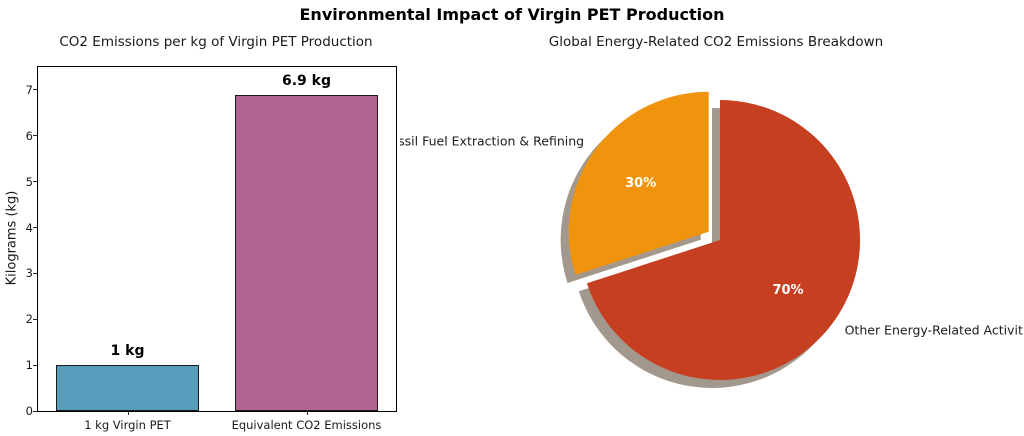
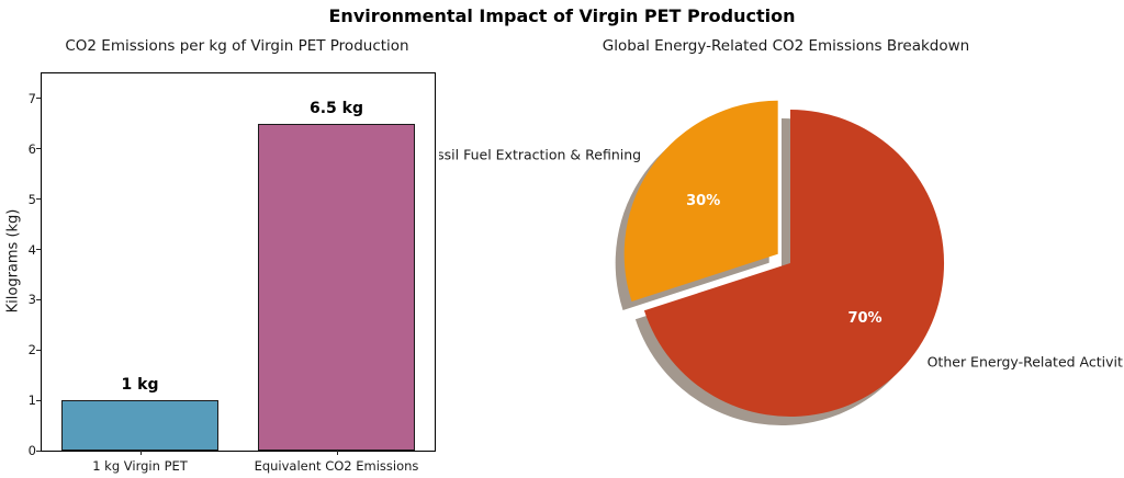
CO2 Emissions per kg of Virgin PET Production/Equivalent CO2 Emissions: 6.9 -> 6.5
